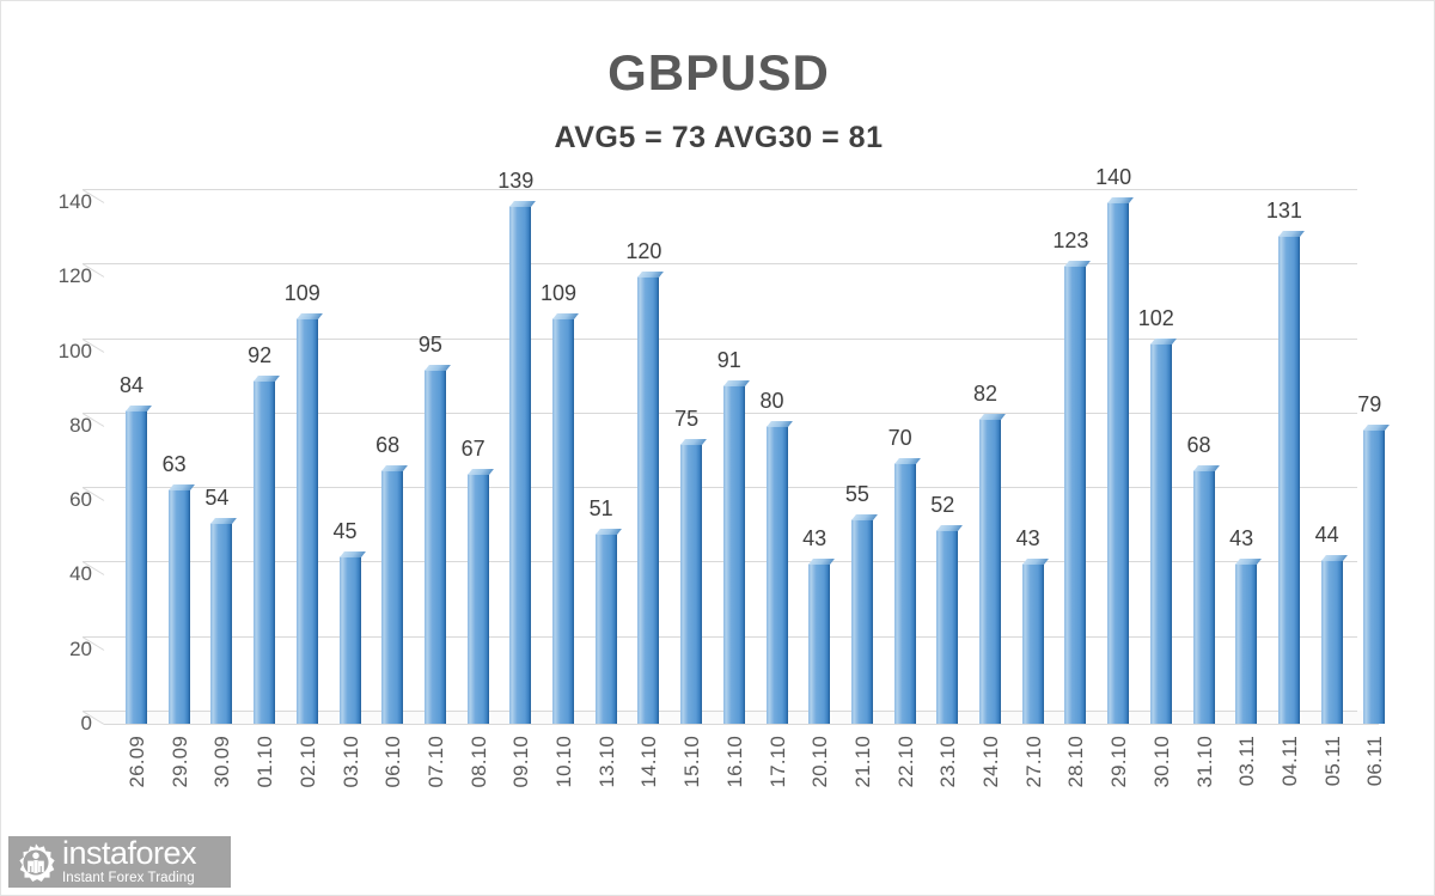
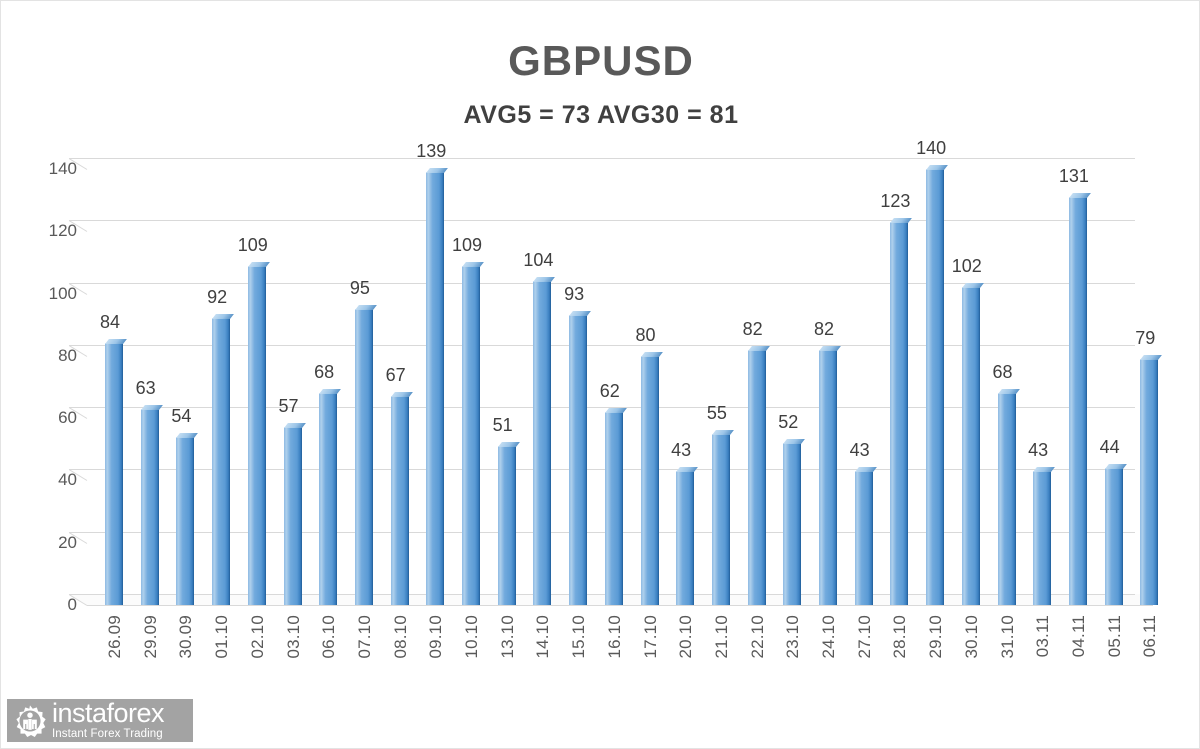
03.10: 45 -> 57
14.10: 120 -> 104
15.10: 75 -> 93
16.10: 91 -> 62
22.10: 70 -> 82
